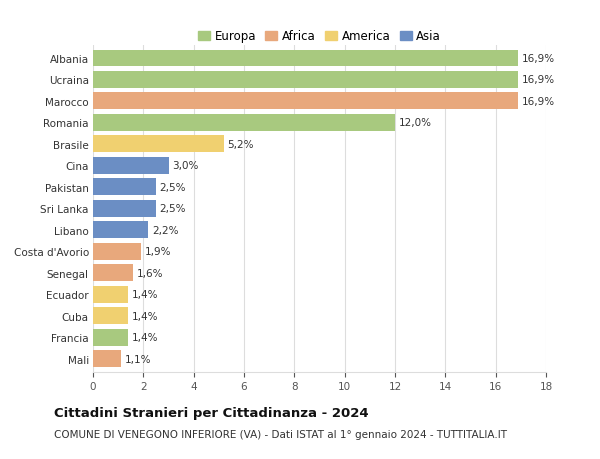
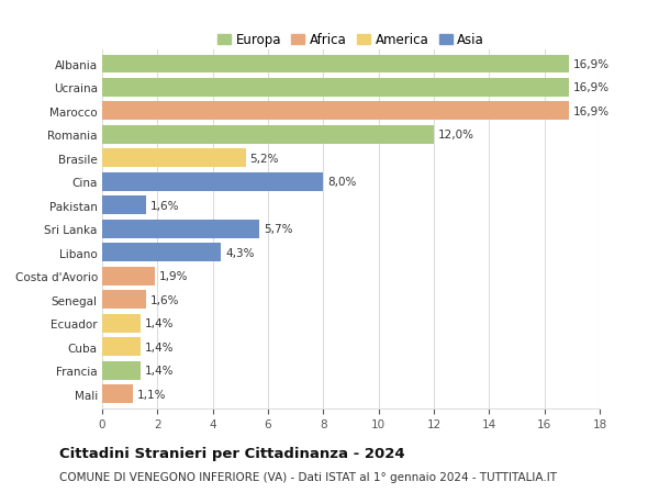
Cina: 3,0% -> 8,0%
Pakistan: 2,5% -> 1,6%
Sri Lanka: 2,5% -> 5,7%
Libano: 2,2% -> 4,3%
